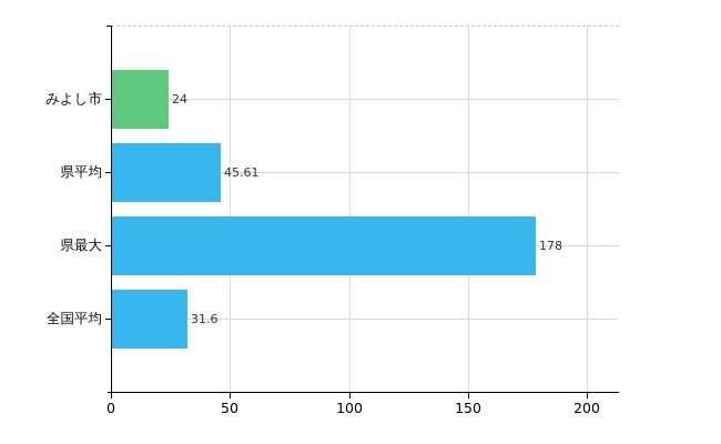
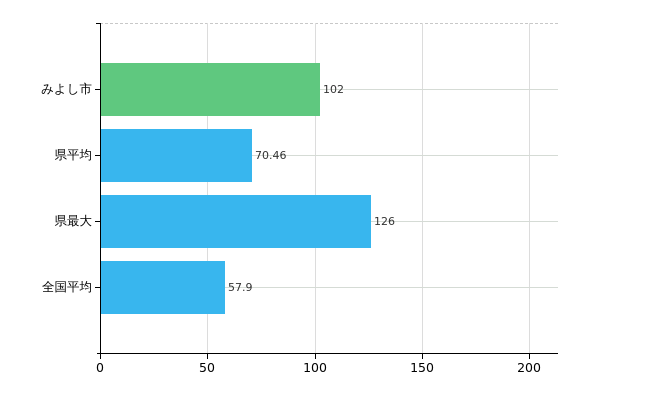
みよし市: 24 -> 102
県平均: 45.61 -> 70.46
県最大: 178 -> 126
全国平均: 31.6 -> 57.9
